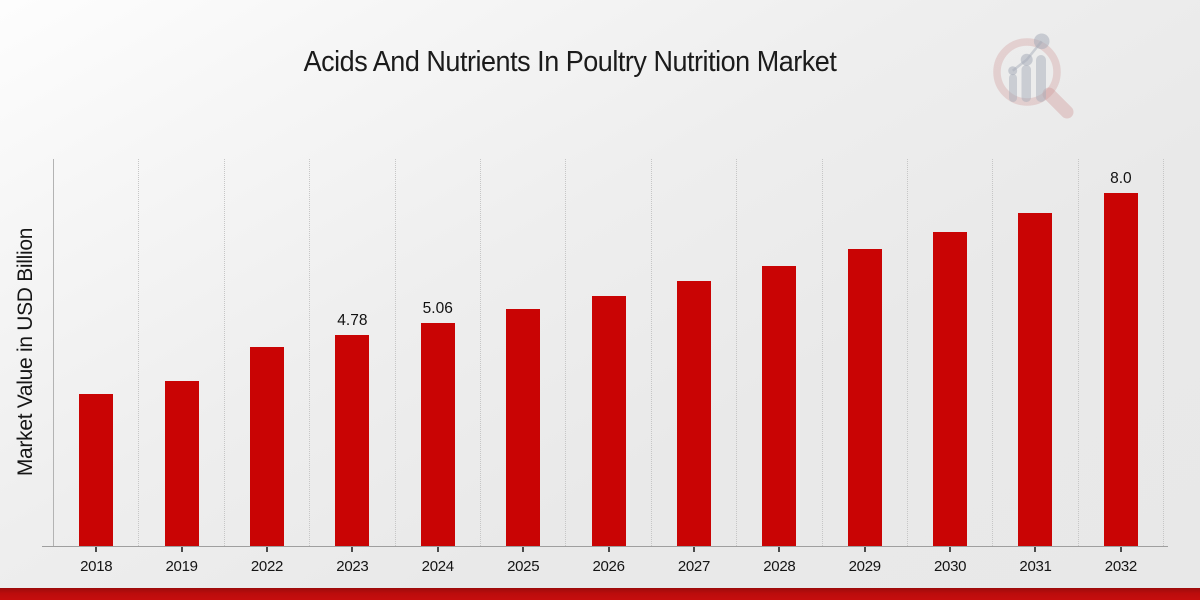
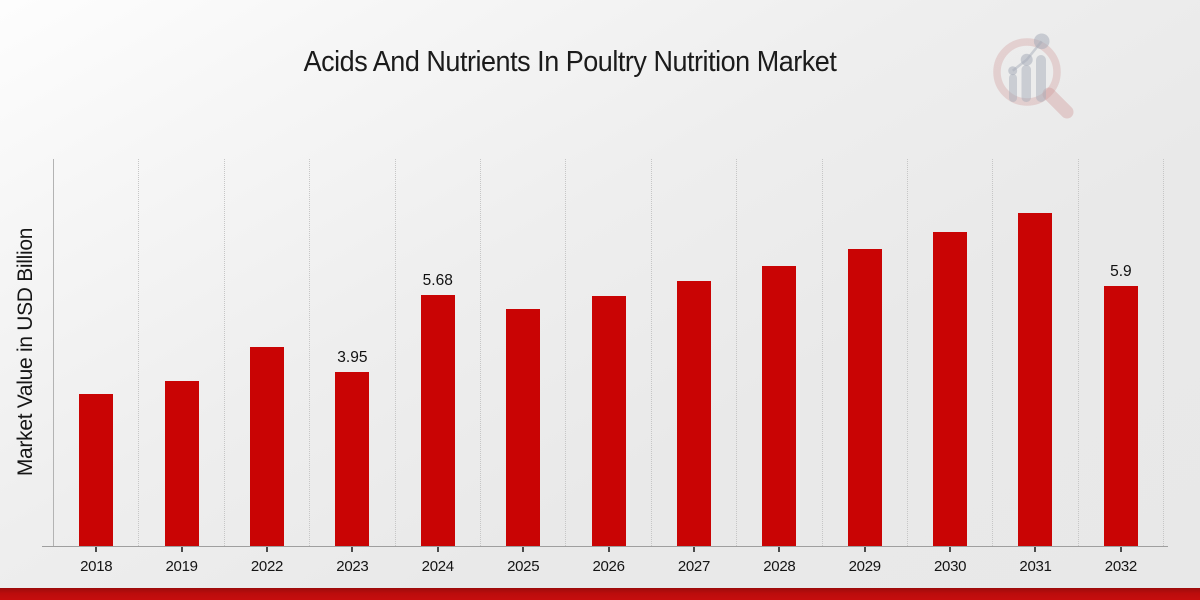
2023: 4.78 -> 3.95
2024: 5.06 -> 5.68
2032: 8.0 -> 5.9
